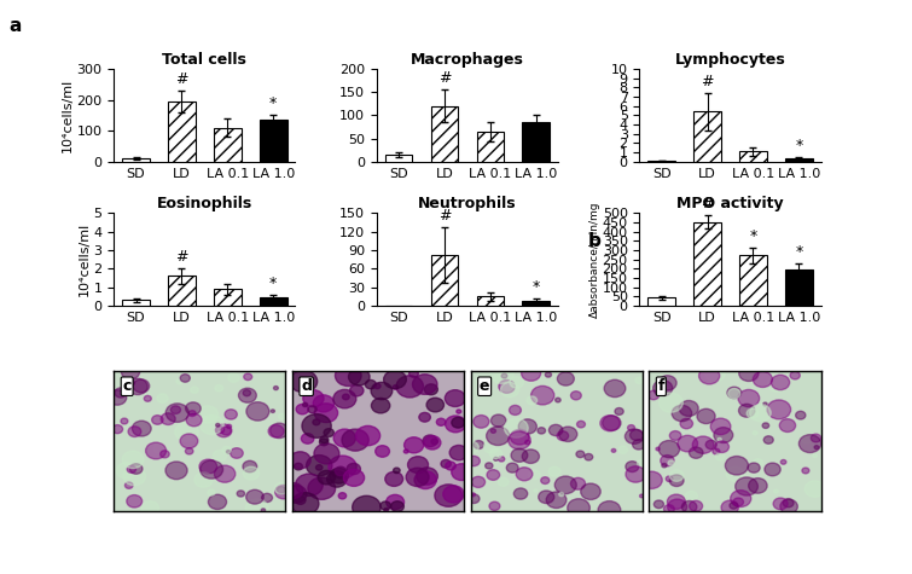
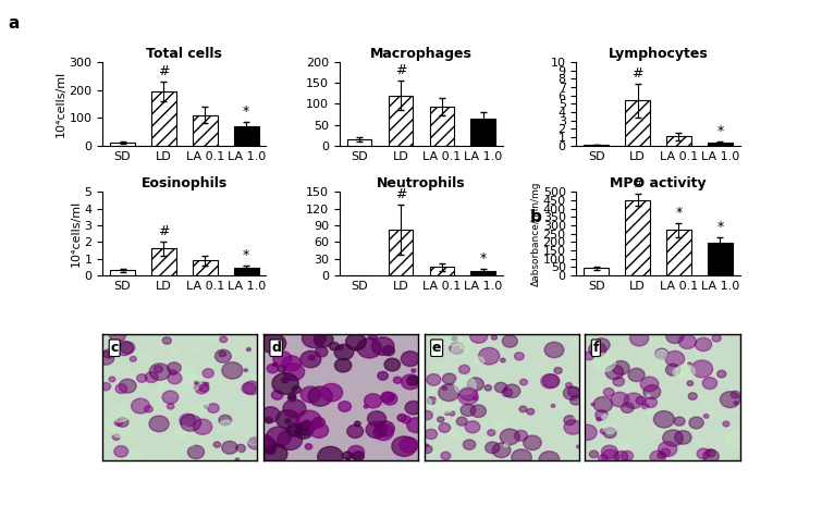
Total cells/LA 1.0: 135 -> 70
Macrophages/LA 0.1: 65 -> 93
Macrophages/LA 1.0: 85 -> 65
